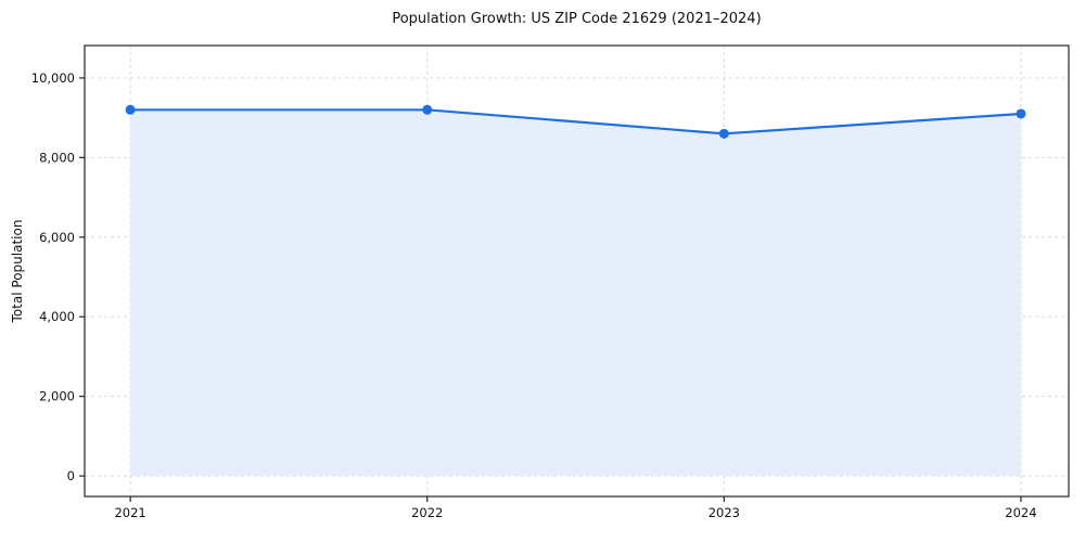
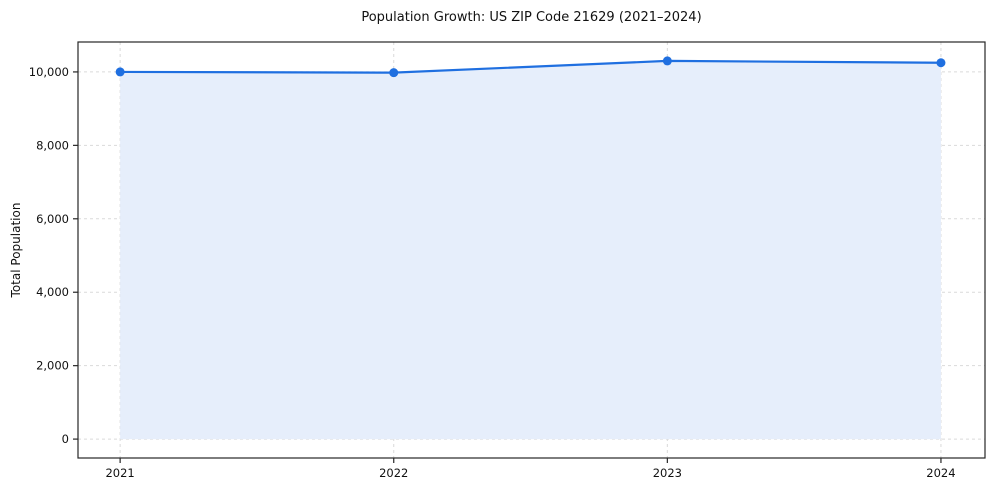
2021: 9200 -> 10000
2022: 9200 -> 10000
2023: 8600 -> 10300
2024: 9100 -> 10200
